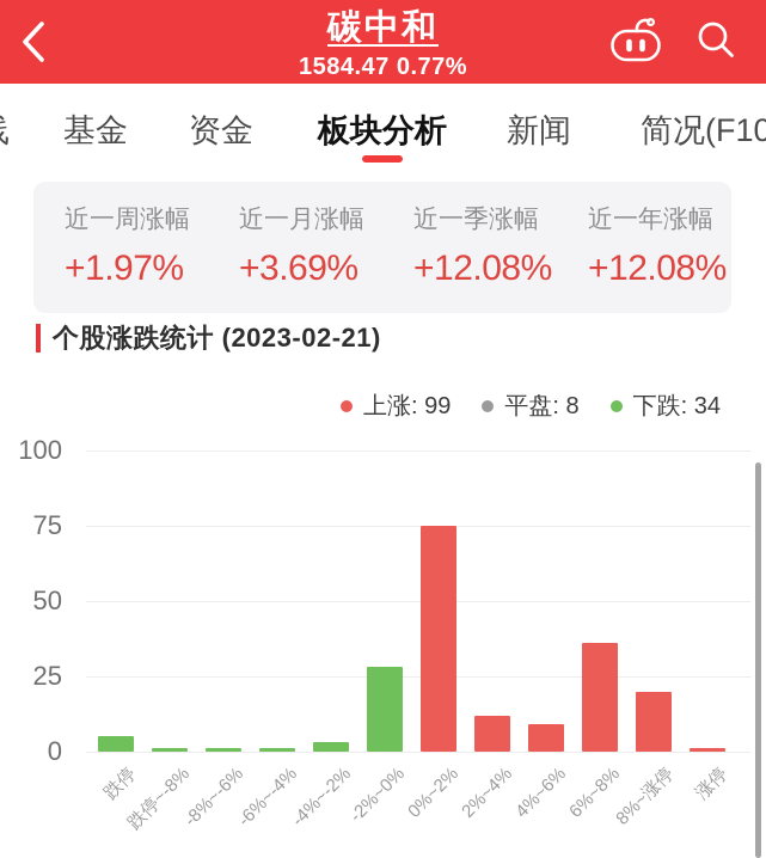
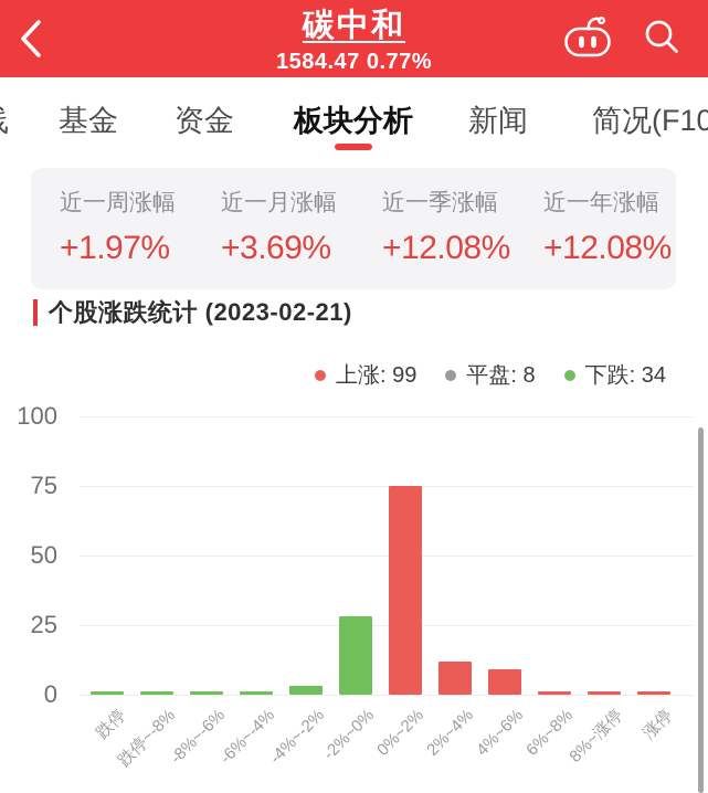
跌停: 5 -> 1
6%~8%: 36 -> 1
8%~涨停: 20 -> 1
